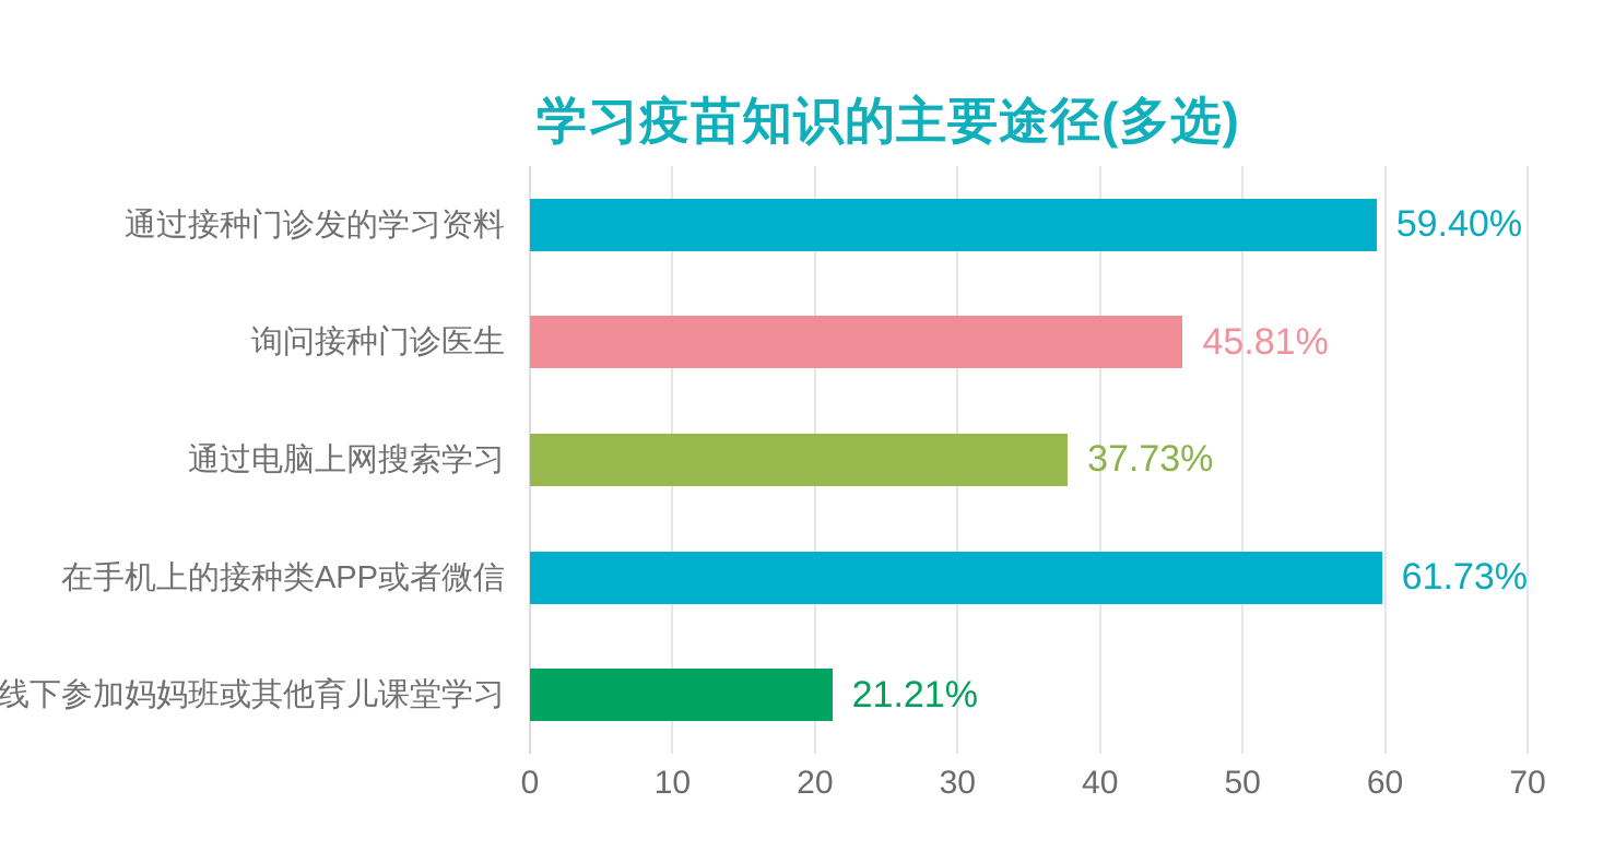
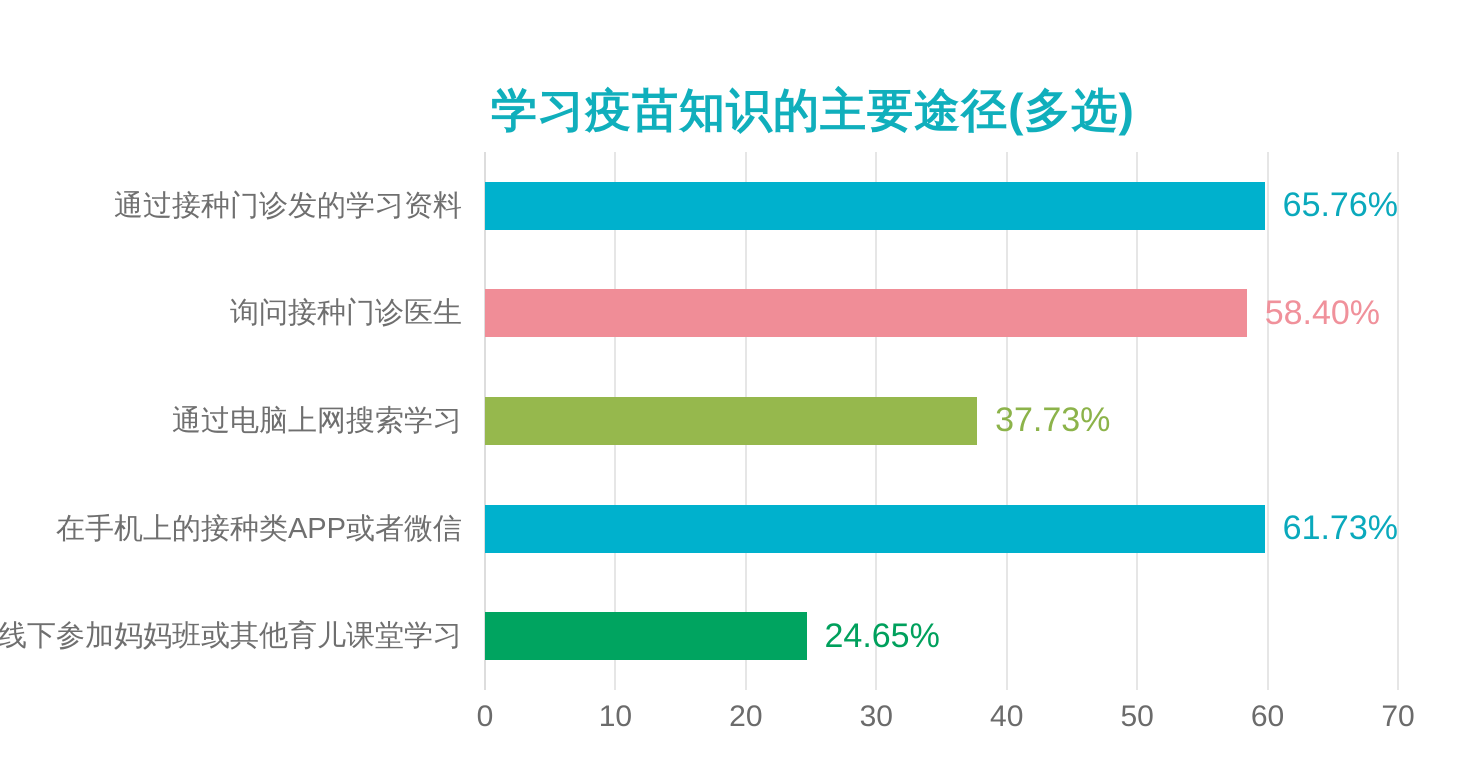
通过接种门诊发的学习资料: 59.40% -> 65.76%
询问接种门诊医生: 45.81% -> 58.40%
线下参加妈妈班或其他育儿课堂学习: 21.21% -> 24.65%
